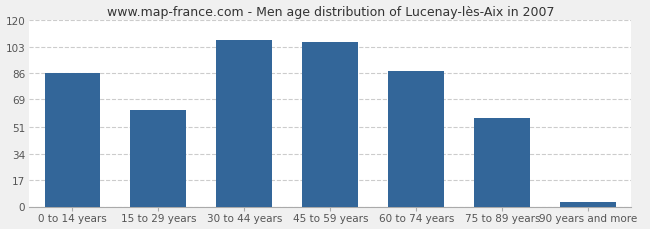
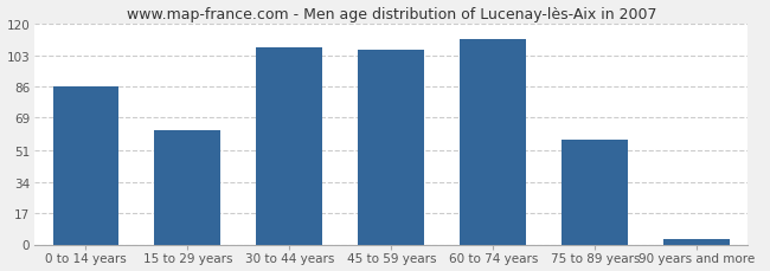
60 to 74 years: 87 -> 112
